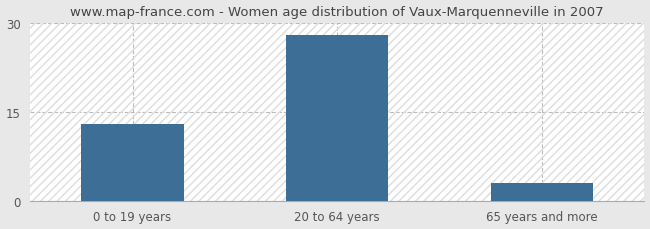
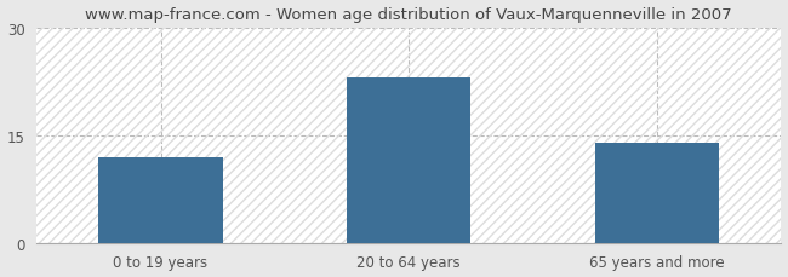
0 to 19 years: 13 -> 12
20 to 64 years: 28 -> 23
65 years and more: 3 -> 14
